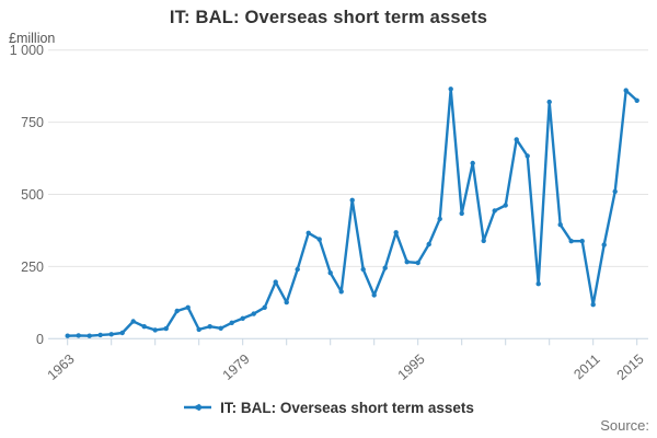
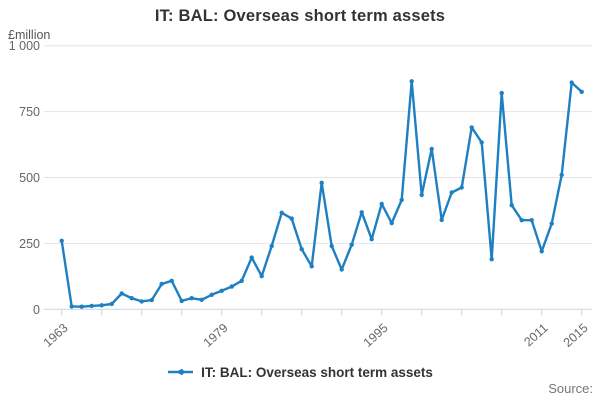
1963: 10 -> 260
1995: 260 -> 400
2011: 120 -> 220
